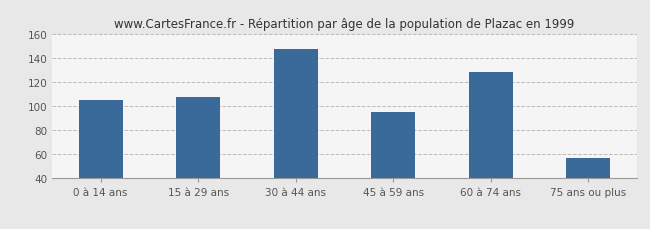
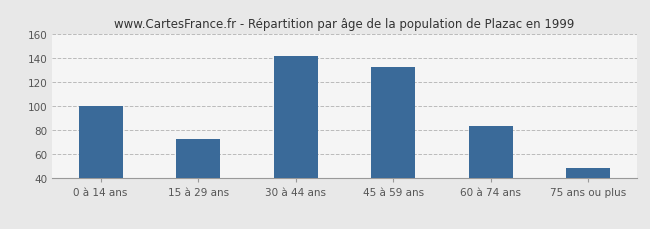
0 à 14 ans: 105 -> 100
15 à 29 ans: 107 -> 73
30 à 44 ans: 147 -> 141
45 à 59 ans: 95 -> 132
60 à 74 ans: 128 -> 83
75 ans ou plus: 57 -> 49
